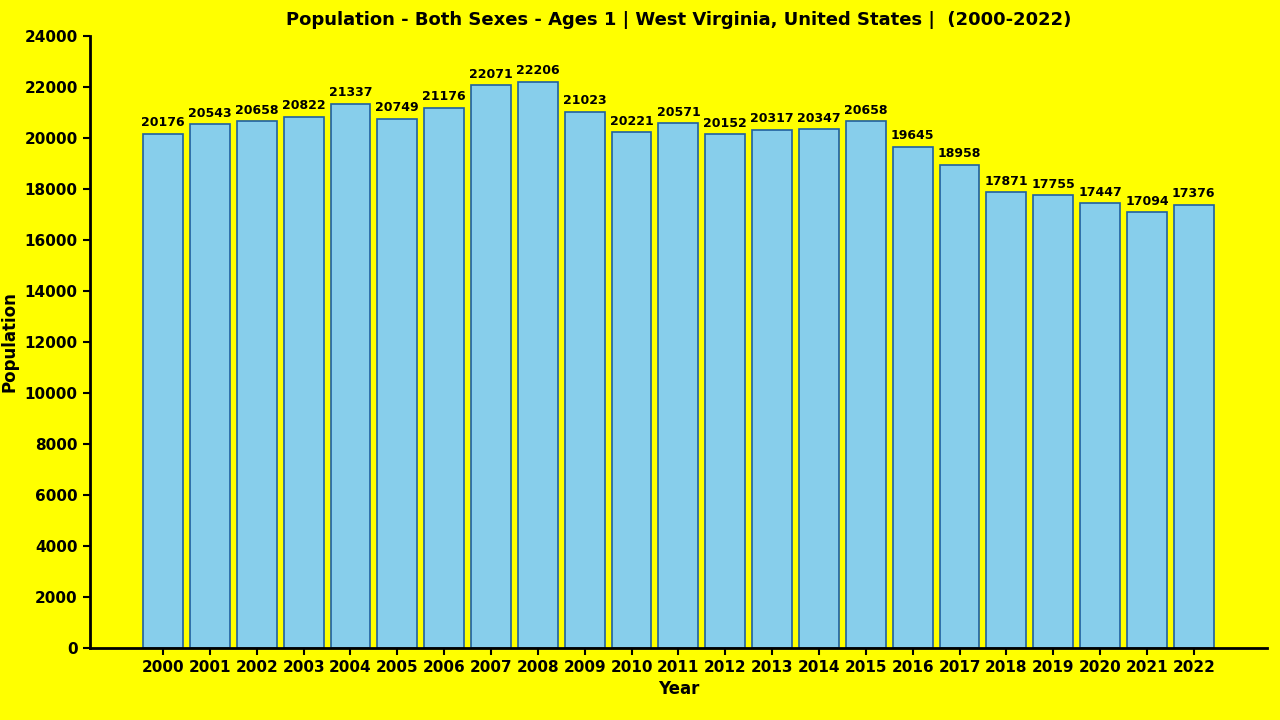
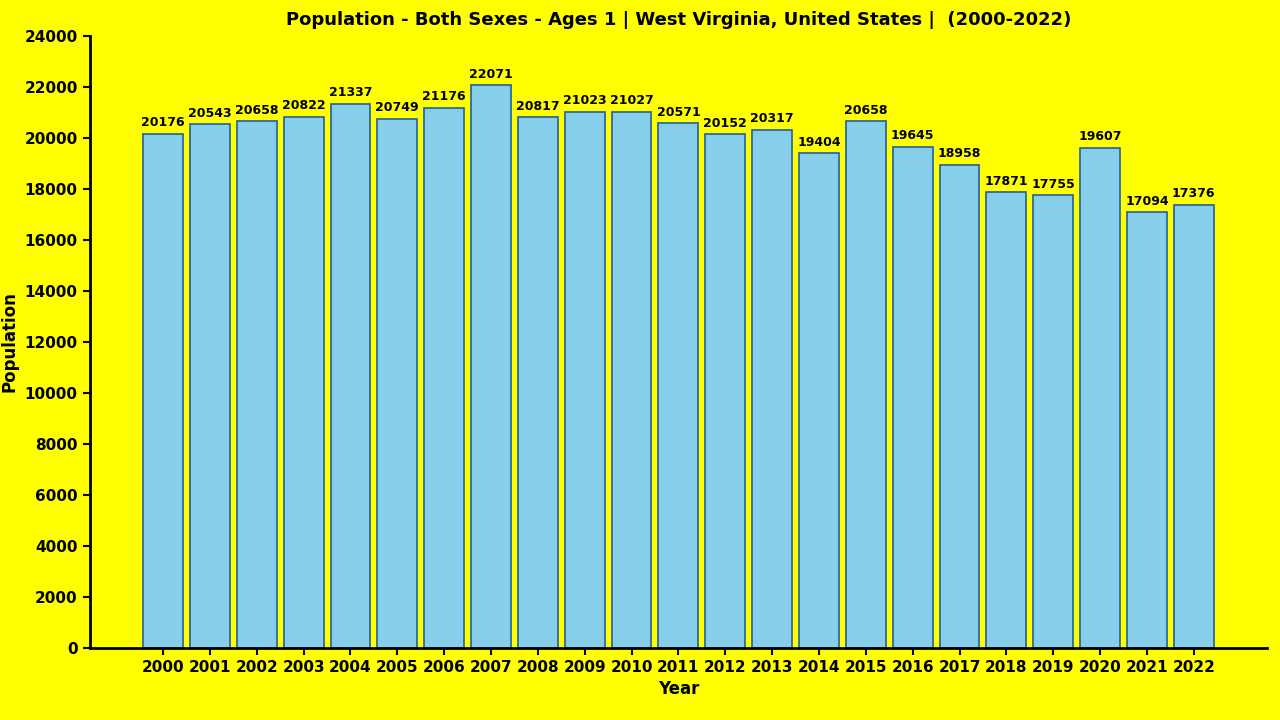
2008: 22206 -> 20817
2010: 20221 -> 21027
2014: 20347 -> 19404
2020: 17447 -> 19607
